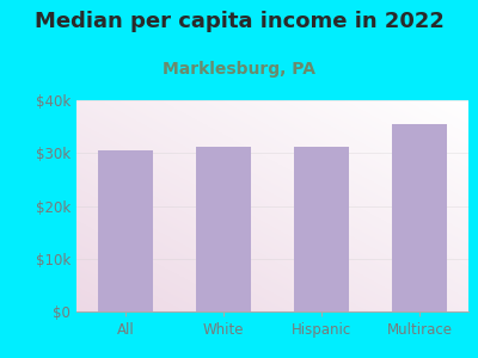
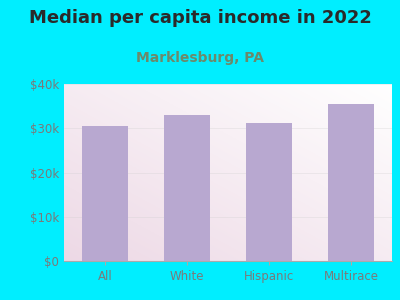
White: $31.2k -> $33.0k
